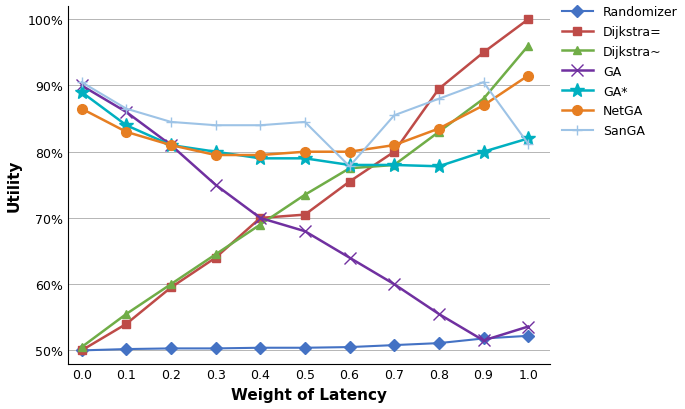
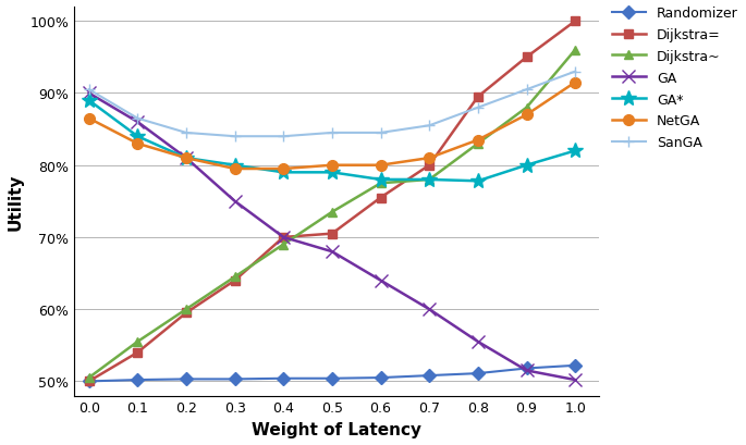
SanGA/0.6: 77.8% -> 84.5%
GA/1.0: 53.6% -> 50.2%
SanGA/1.0: 81.2% -> 93.0%
